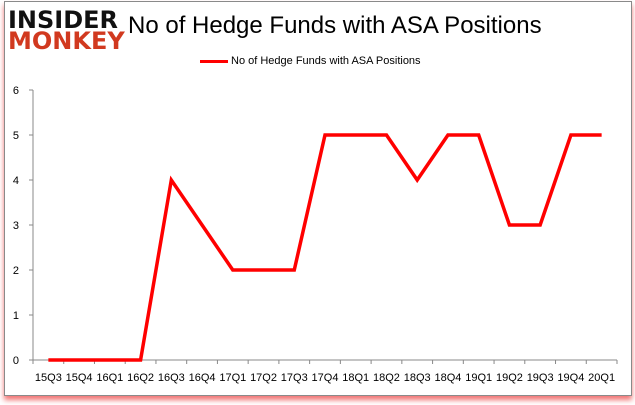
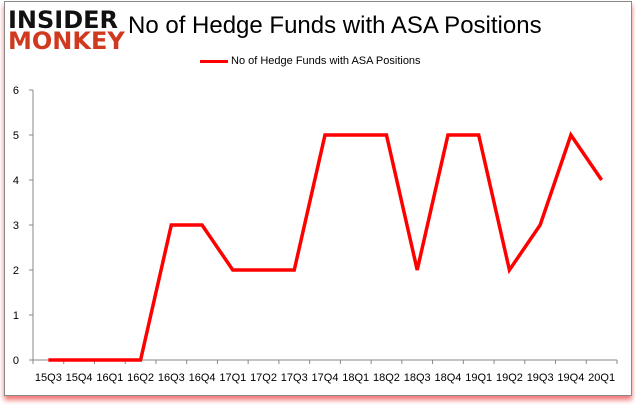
16Q3: 4 -> 3
18Q3: 4 -> 2
19Q2: 3 -> 2
20Q1: 5 -> 4
